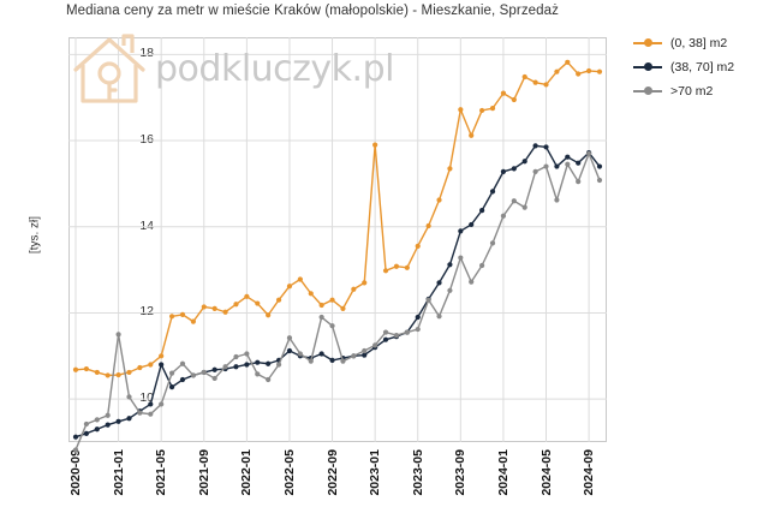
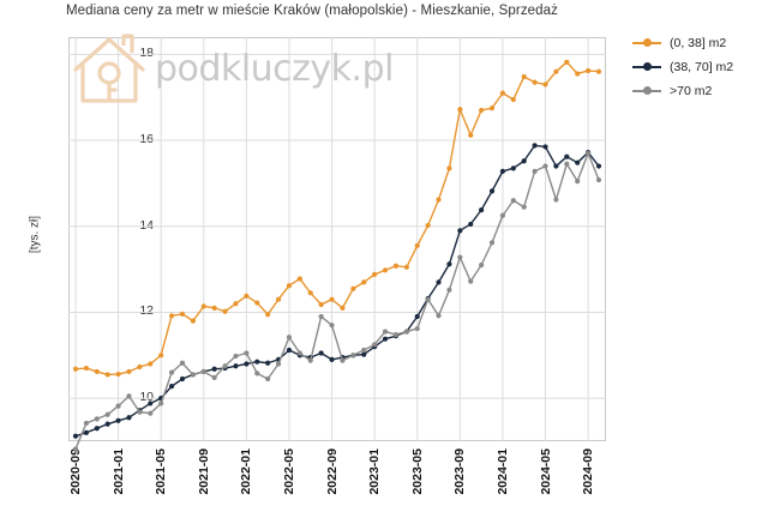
>70 m2/2021-01: 11.5 -> 9.8
(38, 70] m2/2021-05: 10.8 -> 10.0
(0, 38] m2/2023-01: 15.9 -> 12.9
